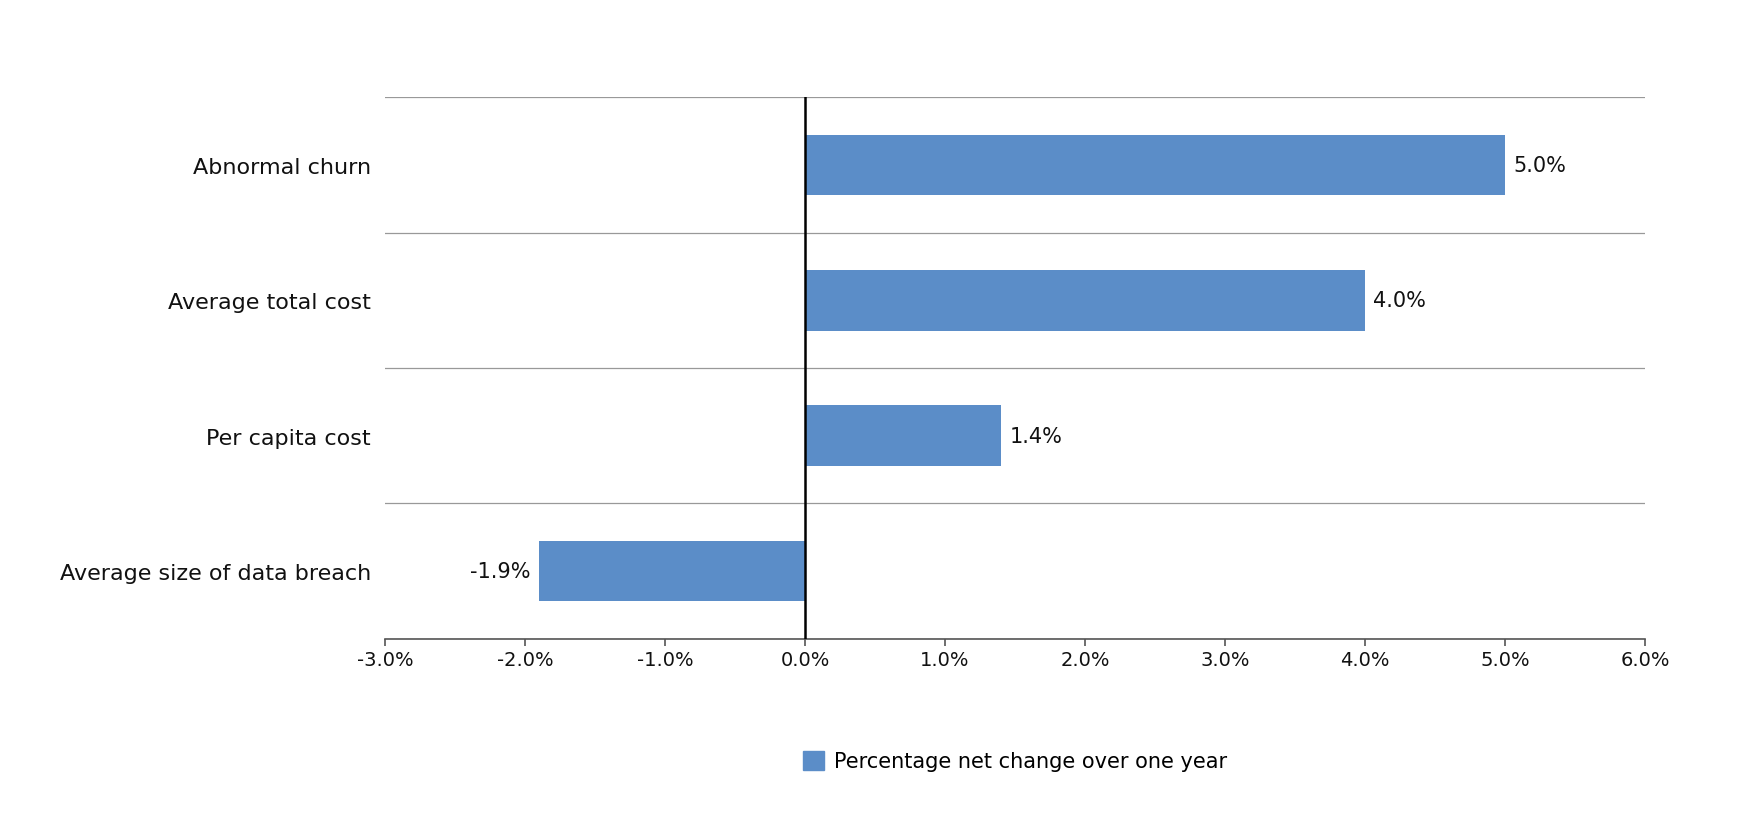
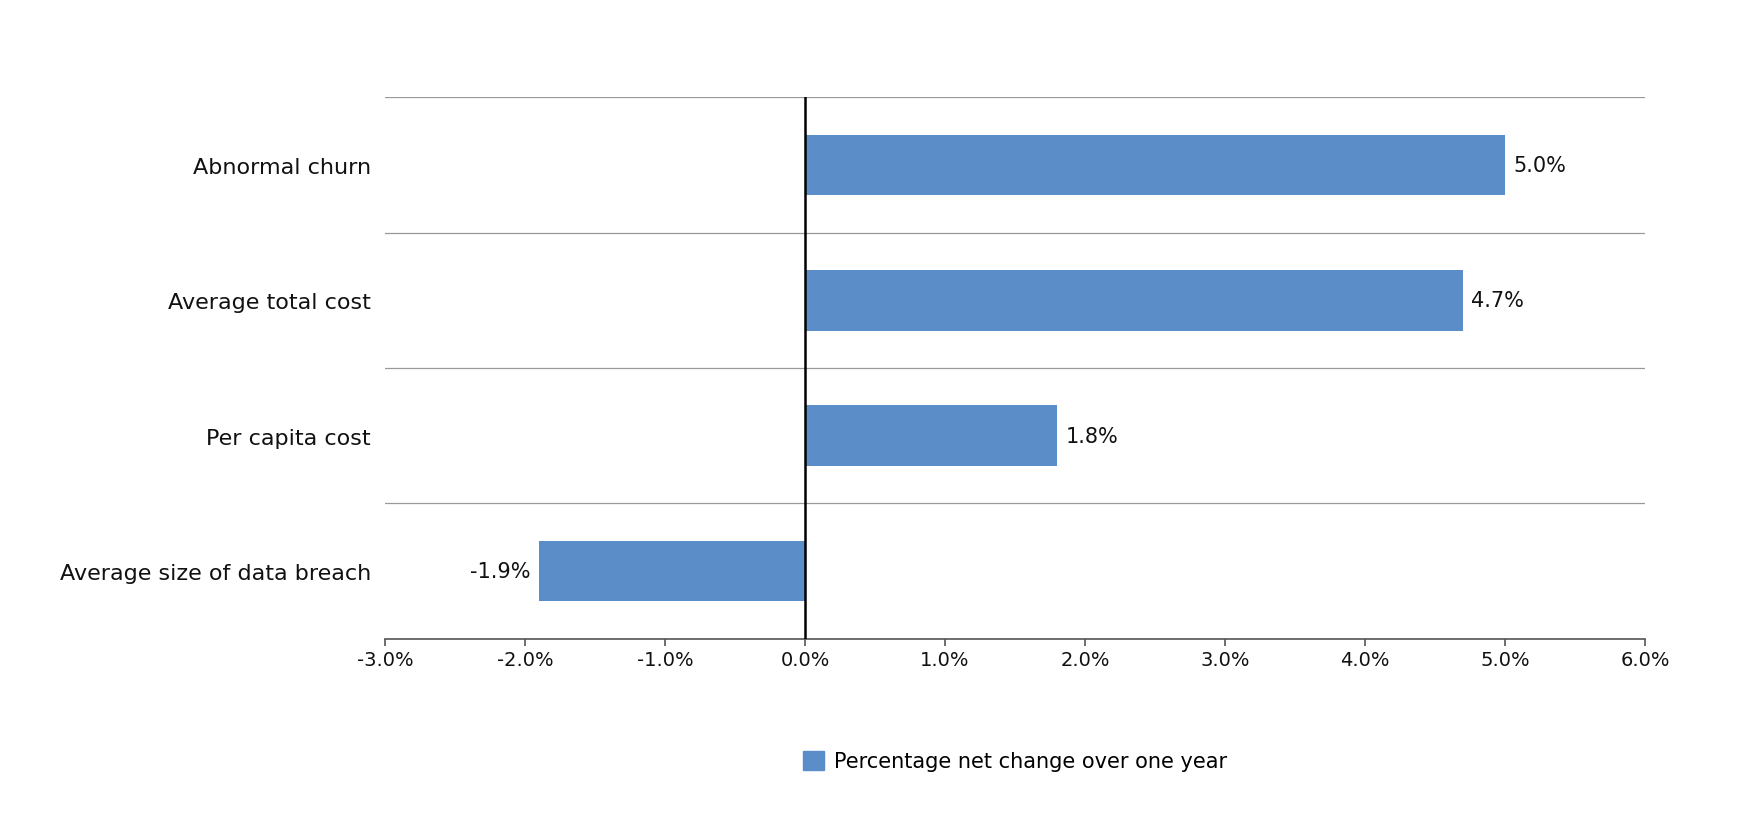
Average total cost: 4.0% -> 4.7%
Per capita cost: 1.4% -> 1.8%
